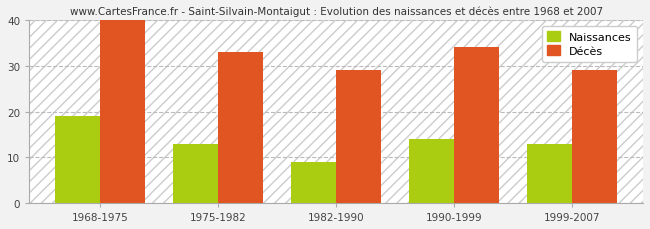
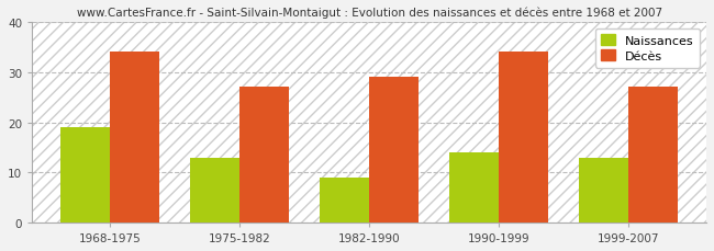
Décès/1968-1975: 40 -> 34
Décès/1975-1982: 33 -> 27
Décès/1999-2007: 29 -> 27
